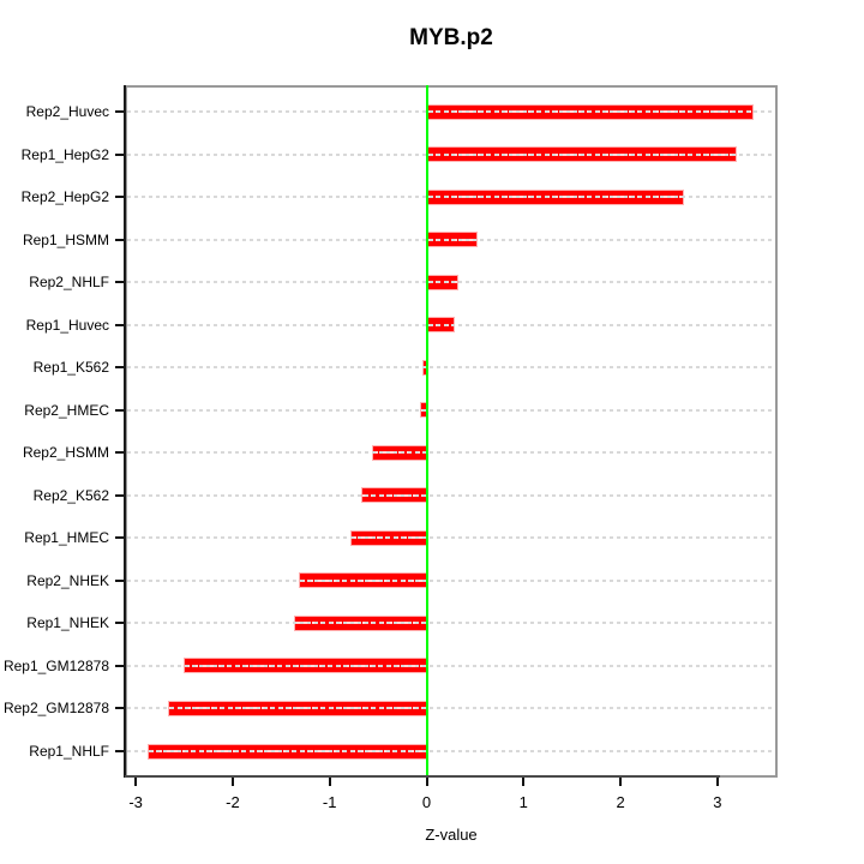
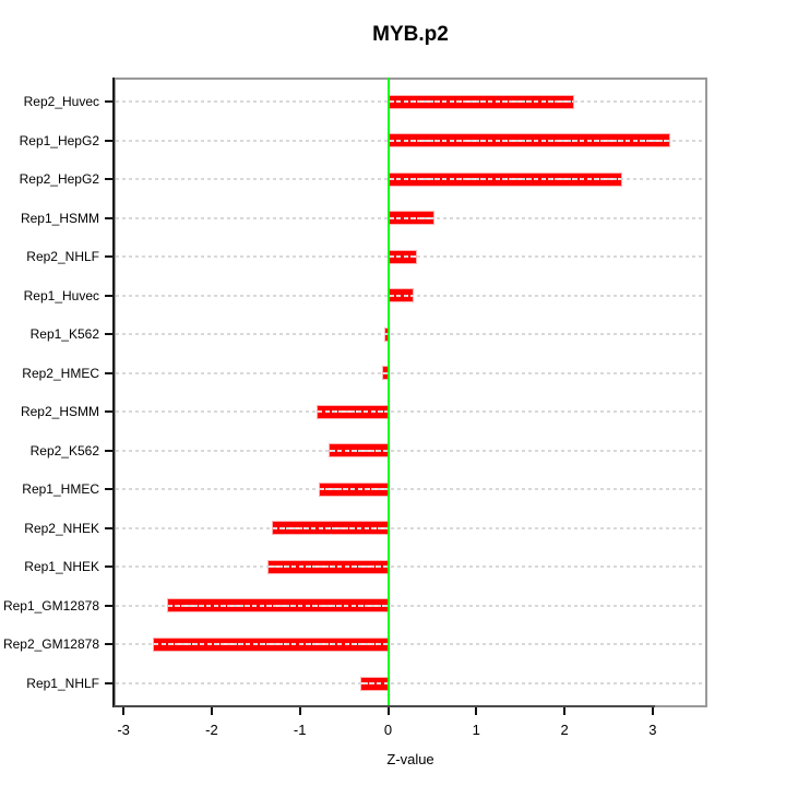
Rep2_Huvec: 3.4 -> 2.1
Rep2_HSMM: -0.6 -> -0.8
Rep1_NHLF: -2.9 -> -0.3
